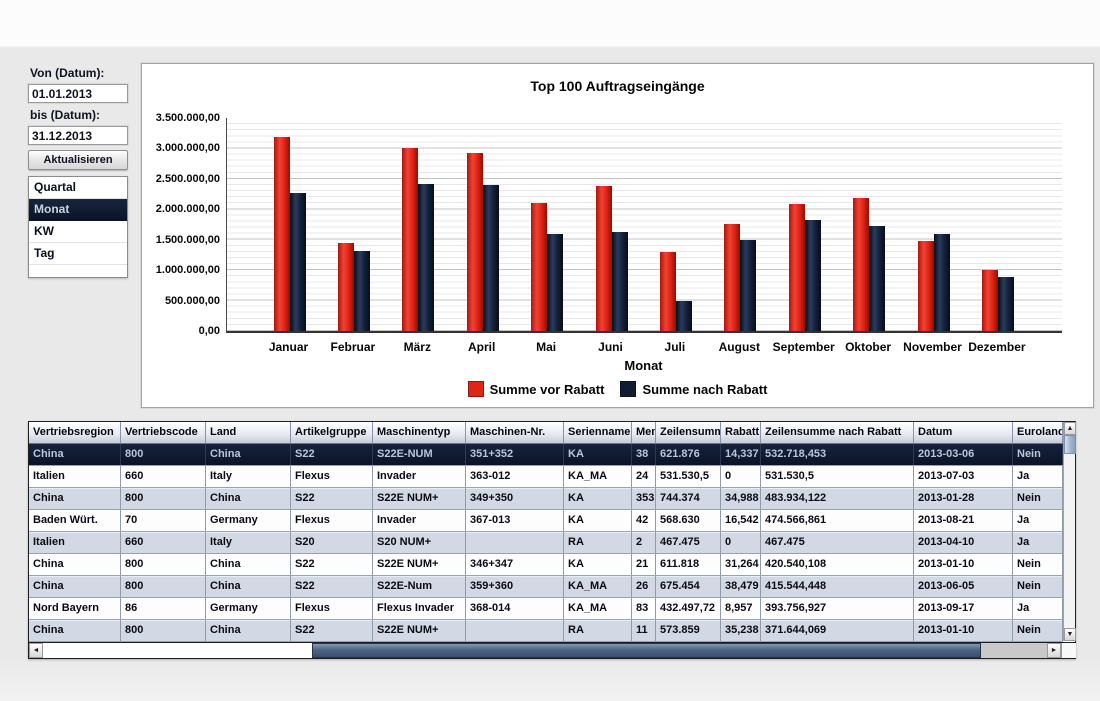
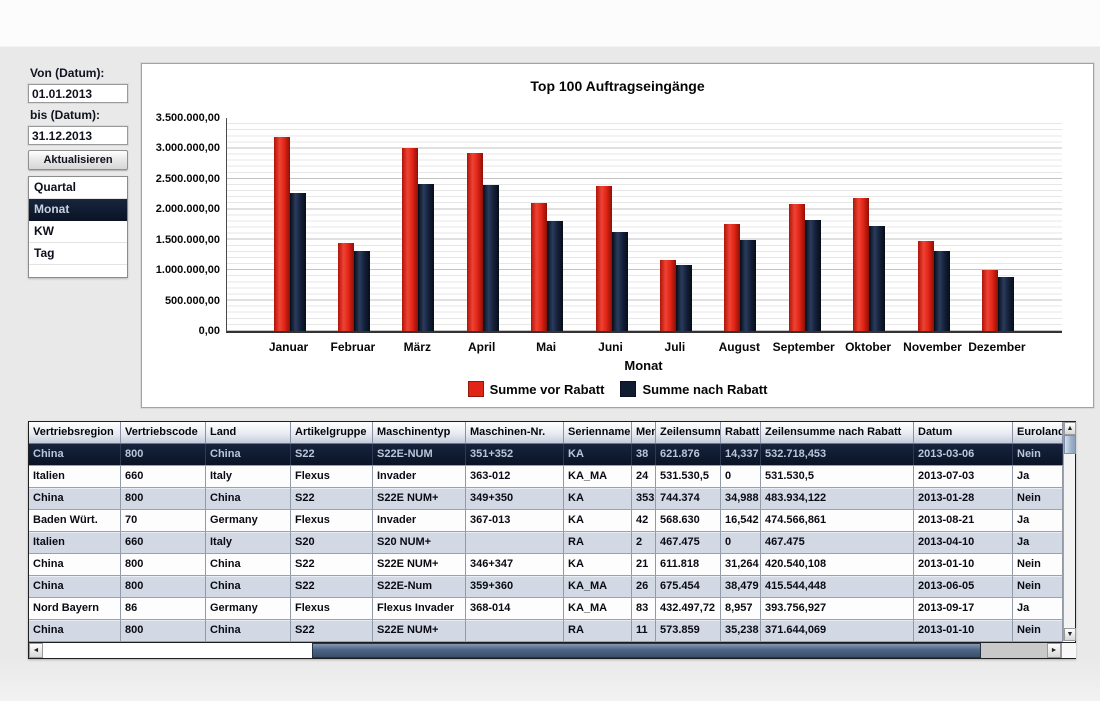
Summe nach Rabatt/Mai: 1600000 -> 1800000
Summe vor Rabatt/Juli: 1300000 -> 1200000
Summe nach Rabatt/Juli: 500000 -> 1100000
Summe nach Rabatt/November: 1600000 -> 1300000
